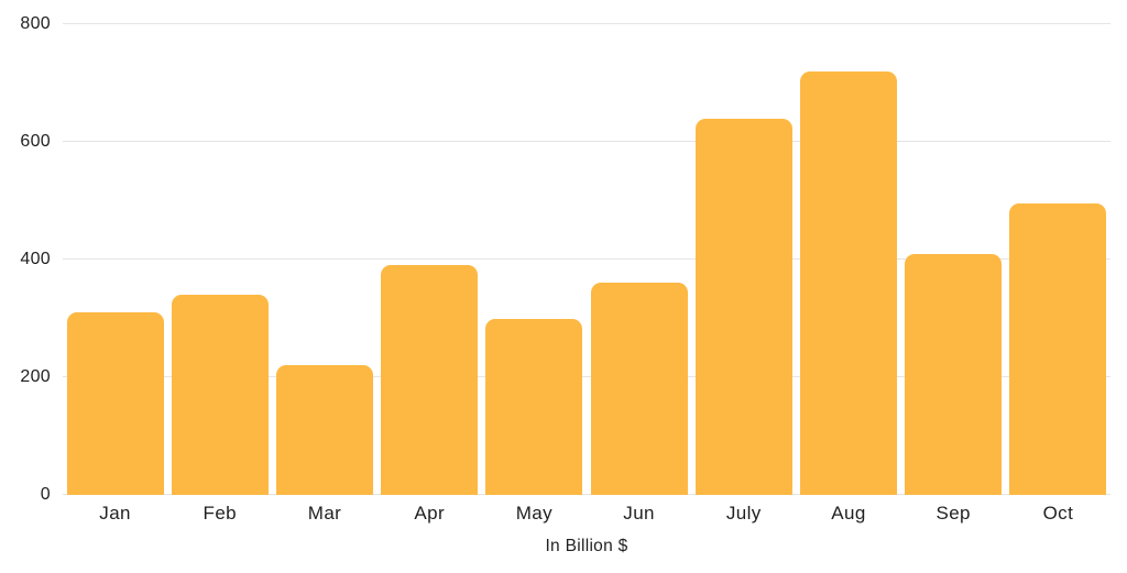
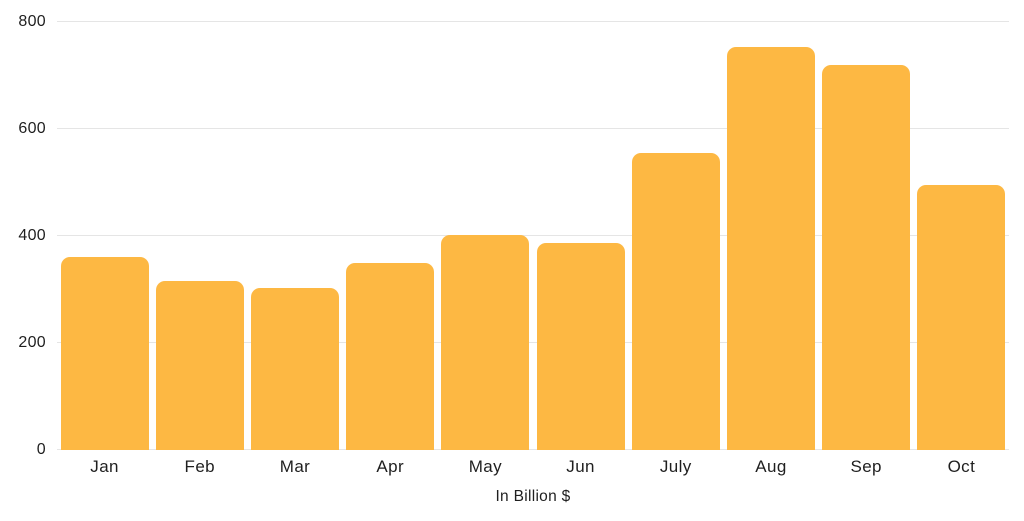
Jan: 310 -> 360
Feb: 340 -> 320
Mar: 220 -> 300
Apr: 390 -> 350
May: 300 -> 400
Jun: 360 -> 390
July: 640 -> 560
Aug: 720 -> 750
Sep: 410 -> 720
